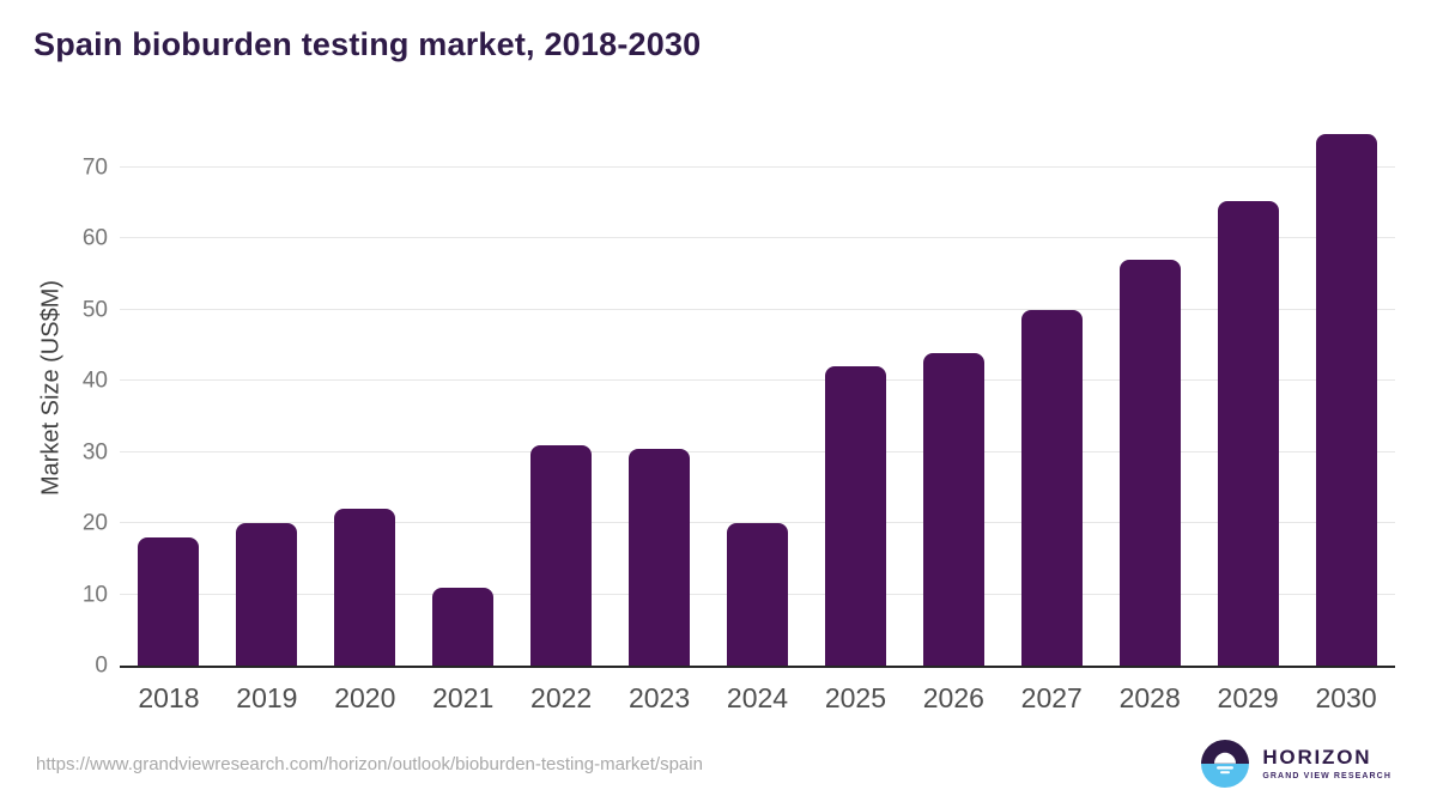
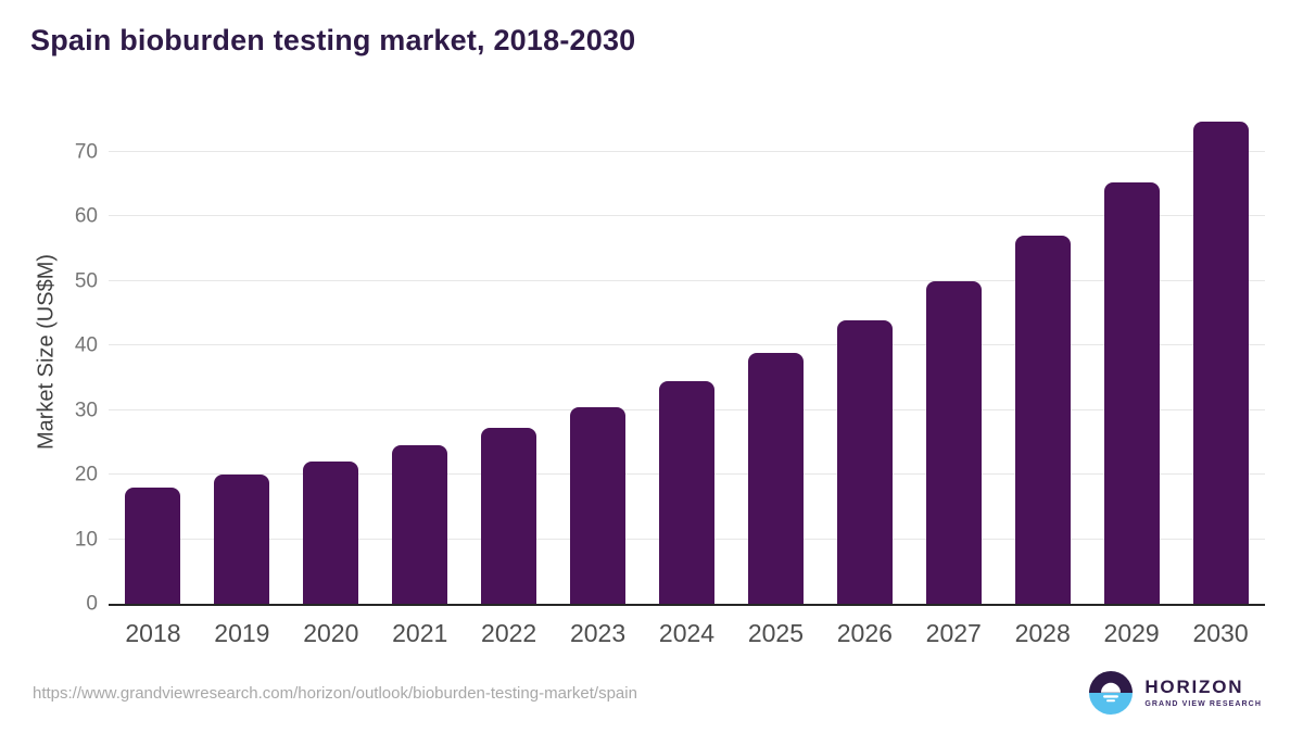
2021: 11 -> 24
2022: 31 -> 27
2024: 20 -> 34
2025: 42 -> 39
